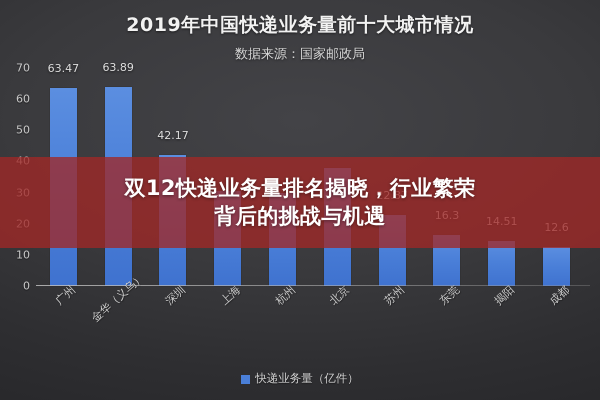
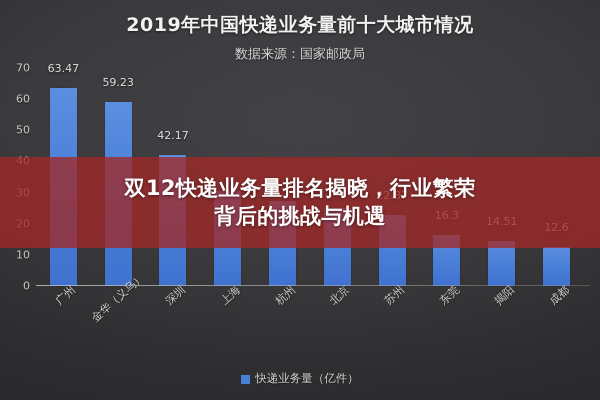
金华（义乌）: 63.89 -> 59.23
杭州: 30 -> 27
北京: 38 -> 25
